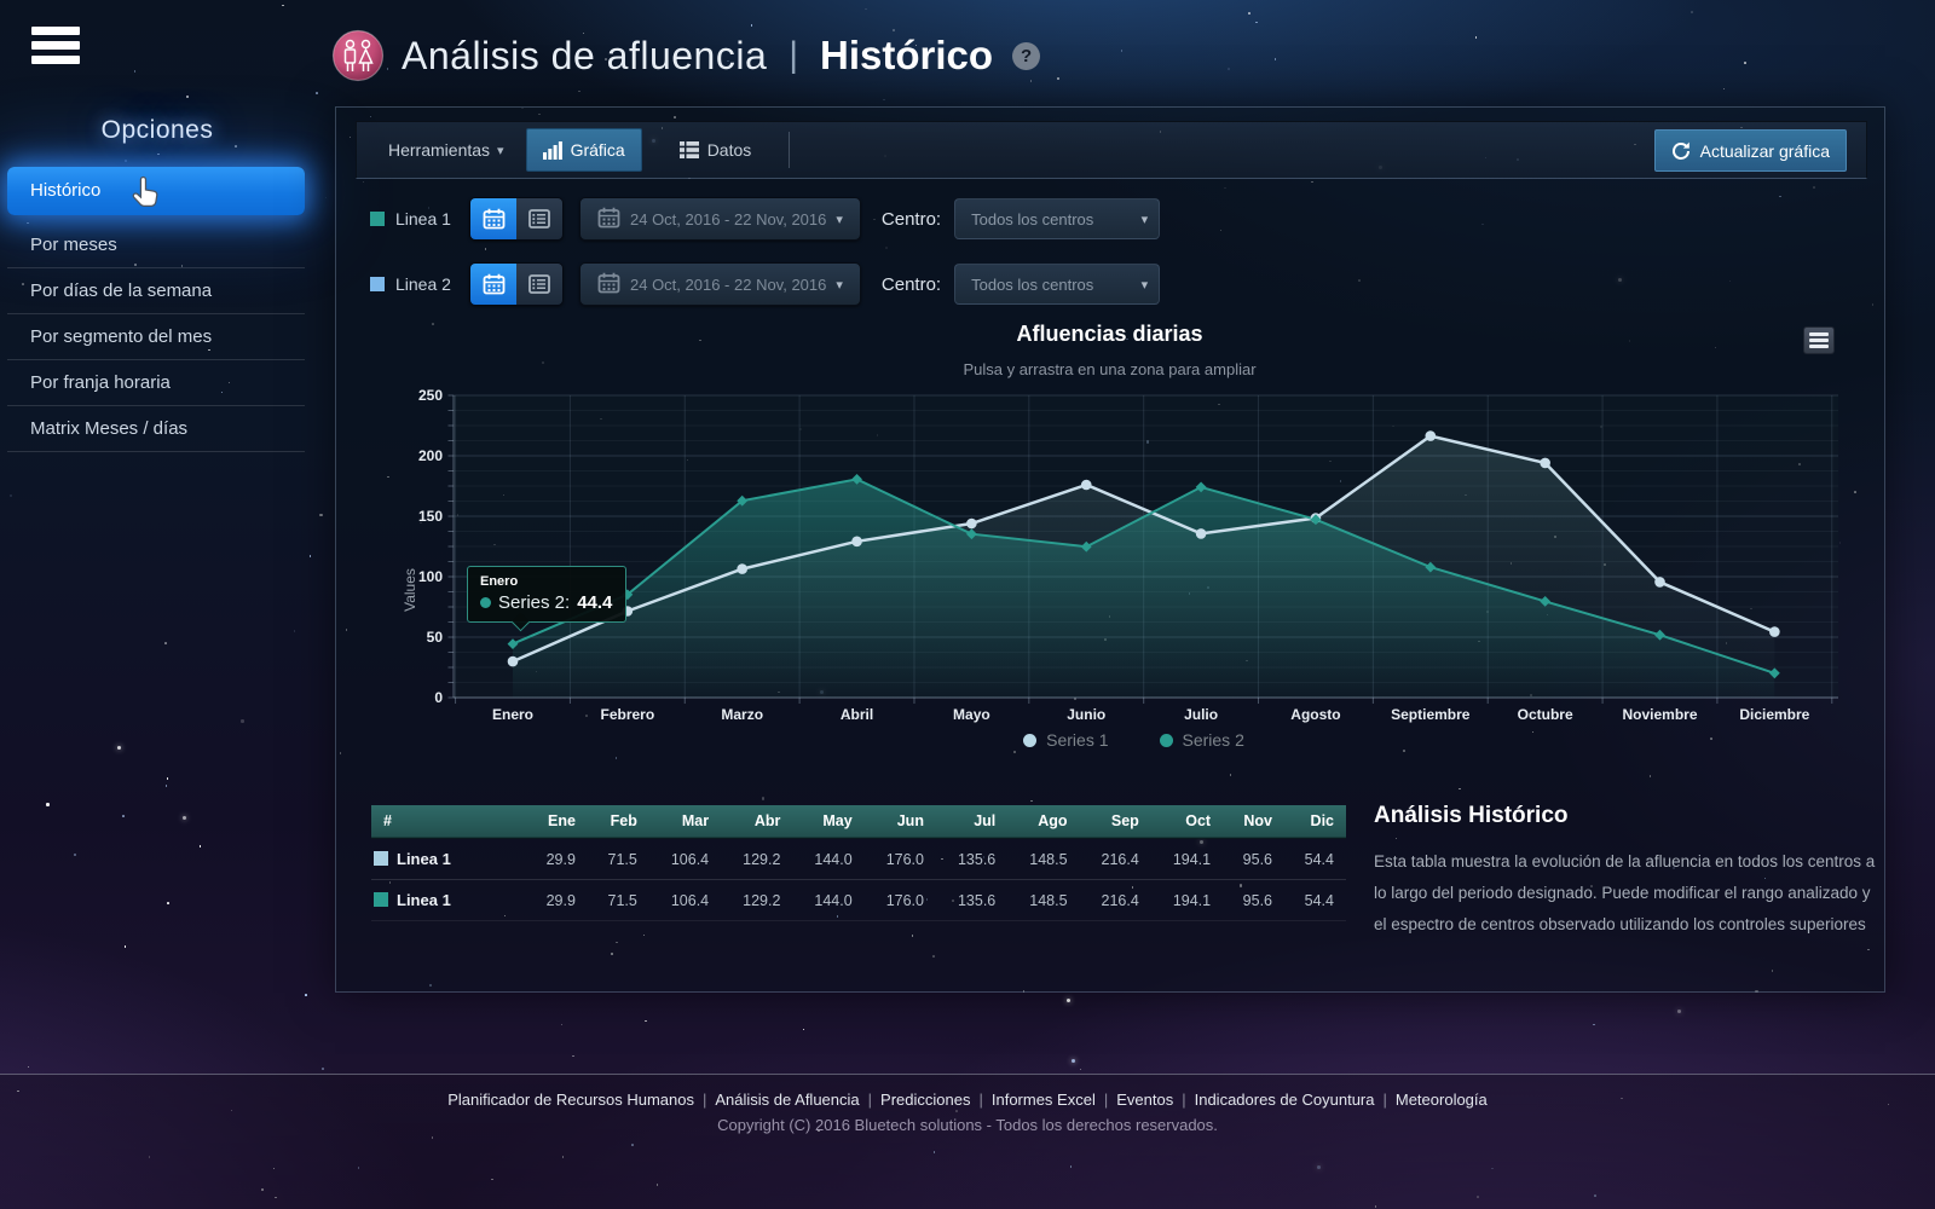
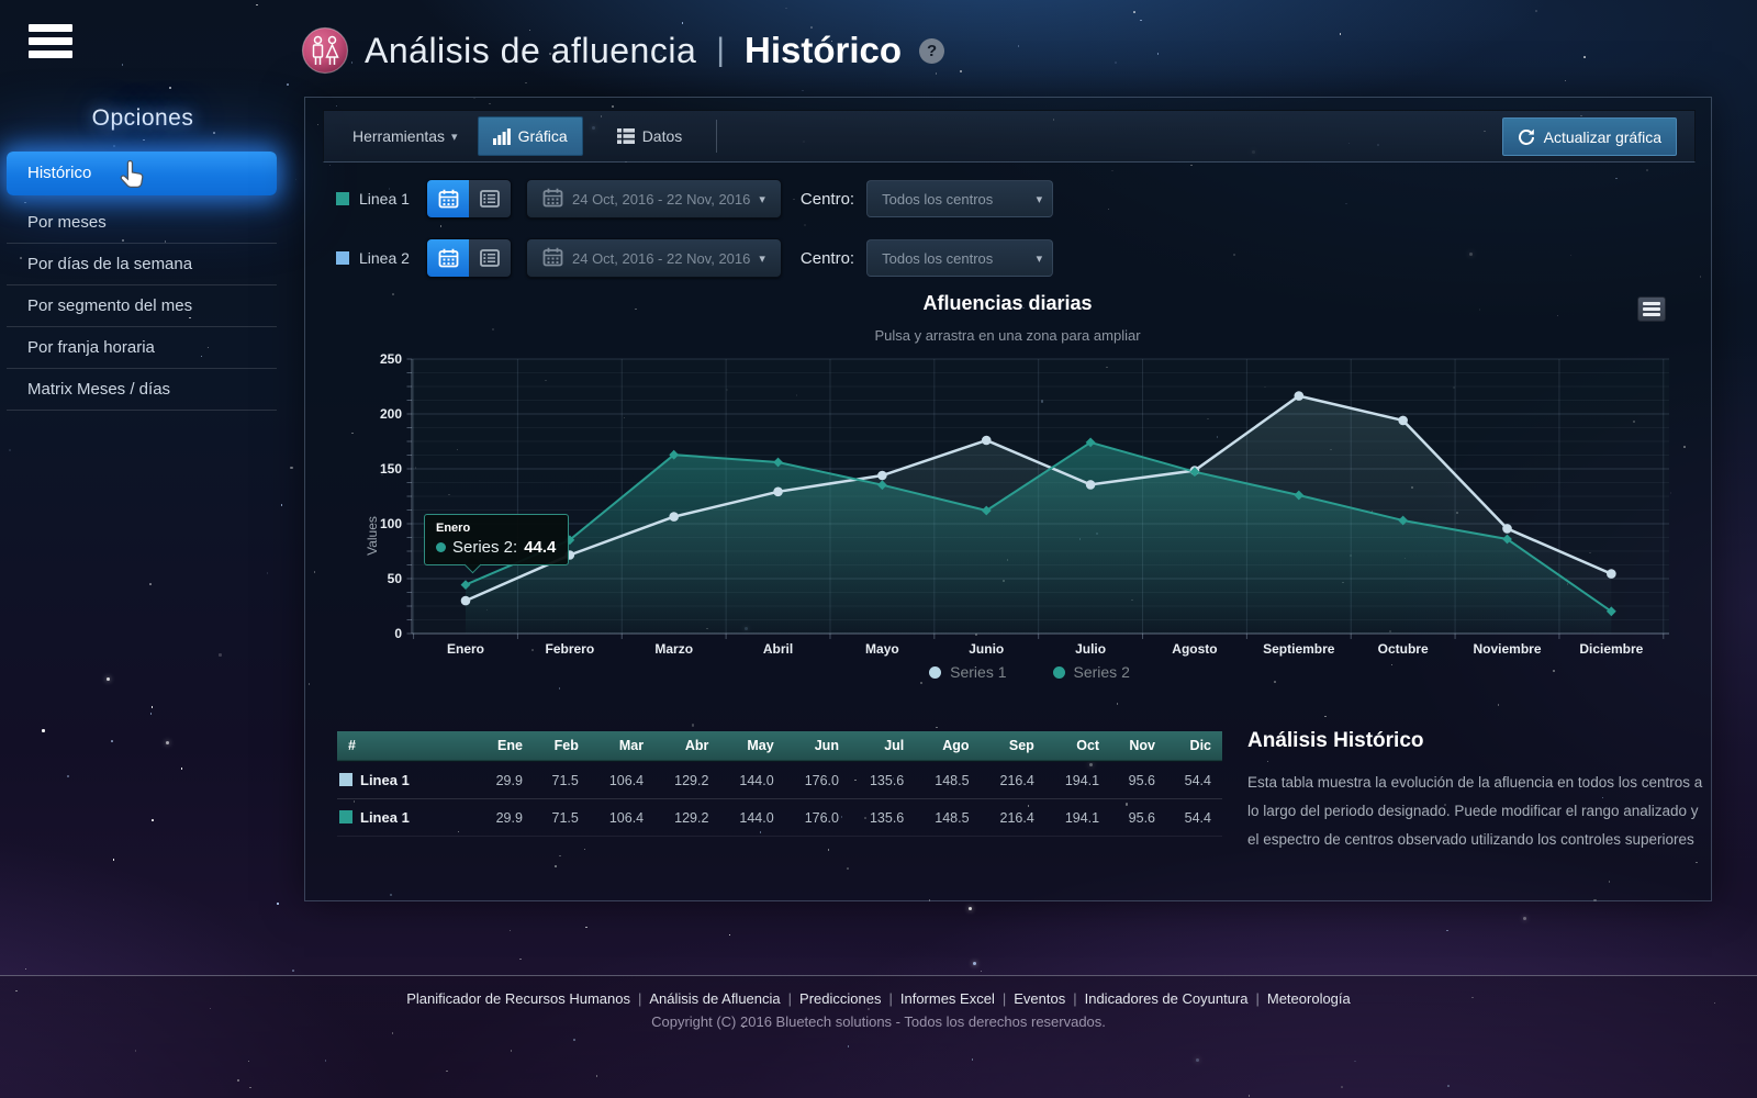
Series 2/Abril: 181 -> 156
Series 2/Junio: 125 -> 112
Series 2/Septiembre: 108 -> 126
Series 2/Octubre: 80 -> 103
Series 2/Noviembre: 52 -> 86
